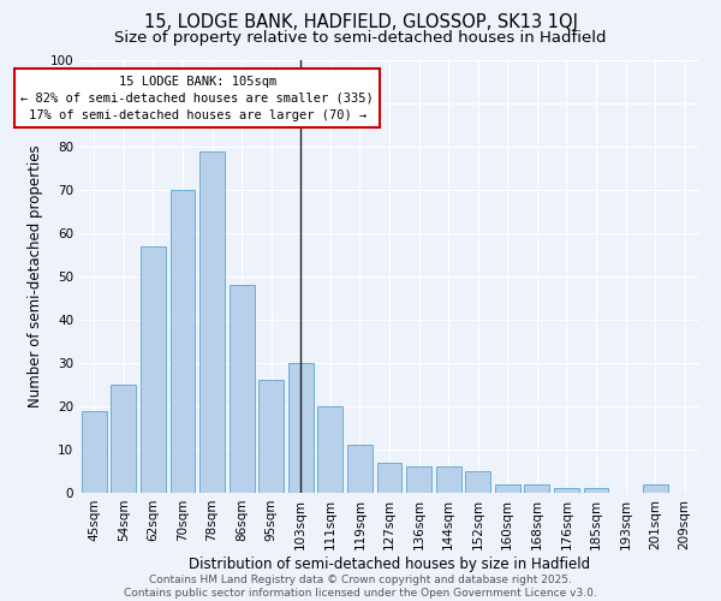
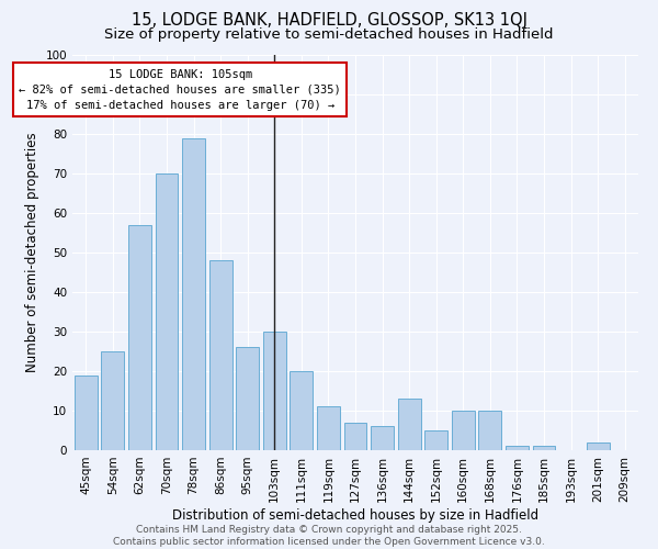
144sqm: 6 -> 13
160sqm: 2 -> 10
168sqm: 2 -> 10
